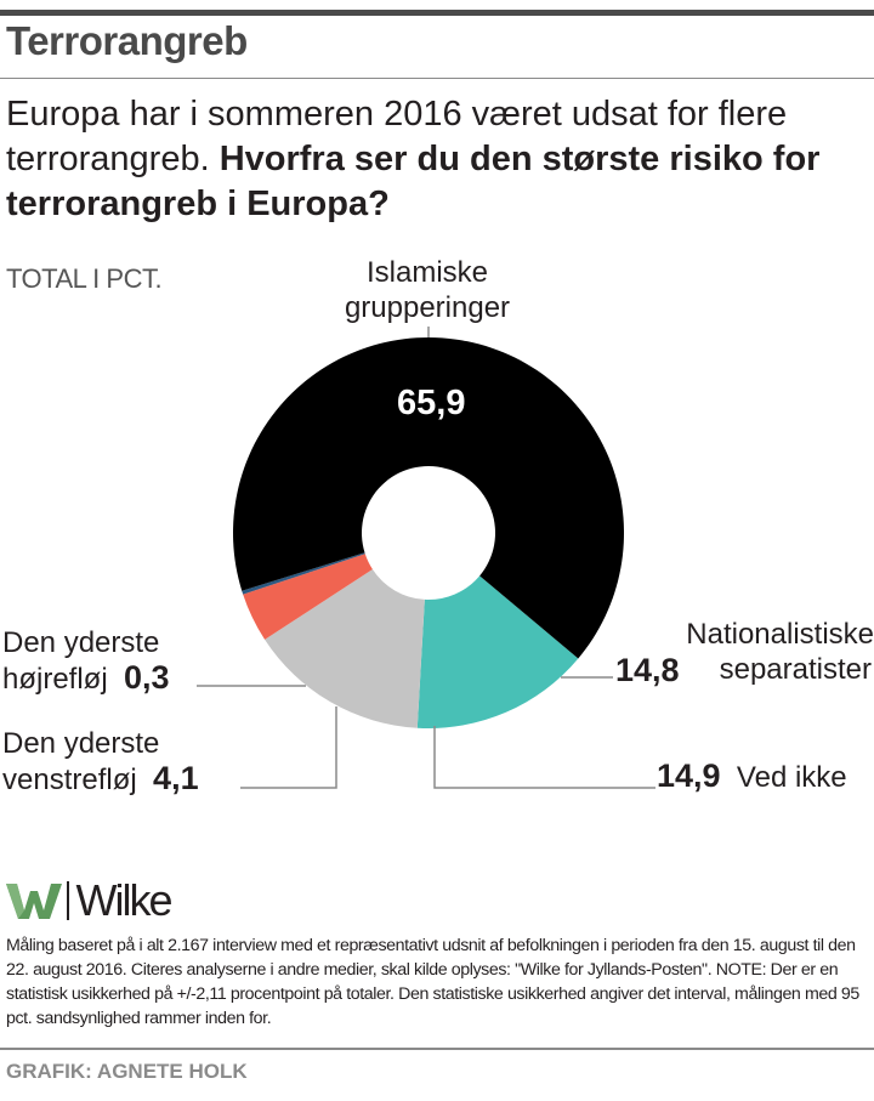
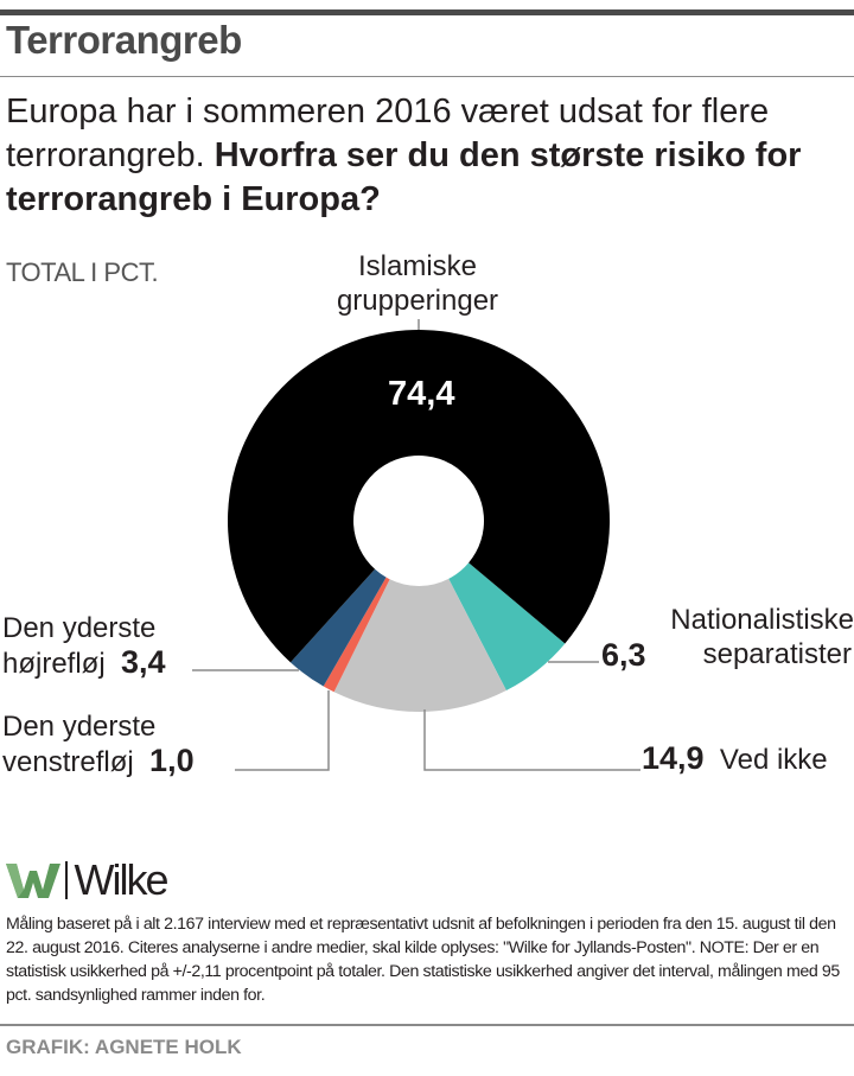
Islamiske grupperinger: 65,9 -> 74,4
Nationalistiske separatister: 14,8 -> 6,3
Den yderste venstrefløj: 4,1 -> 1,0
Den yderste højrefløj: 0,3 -> 3,4
